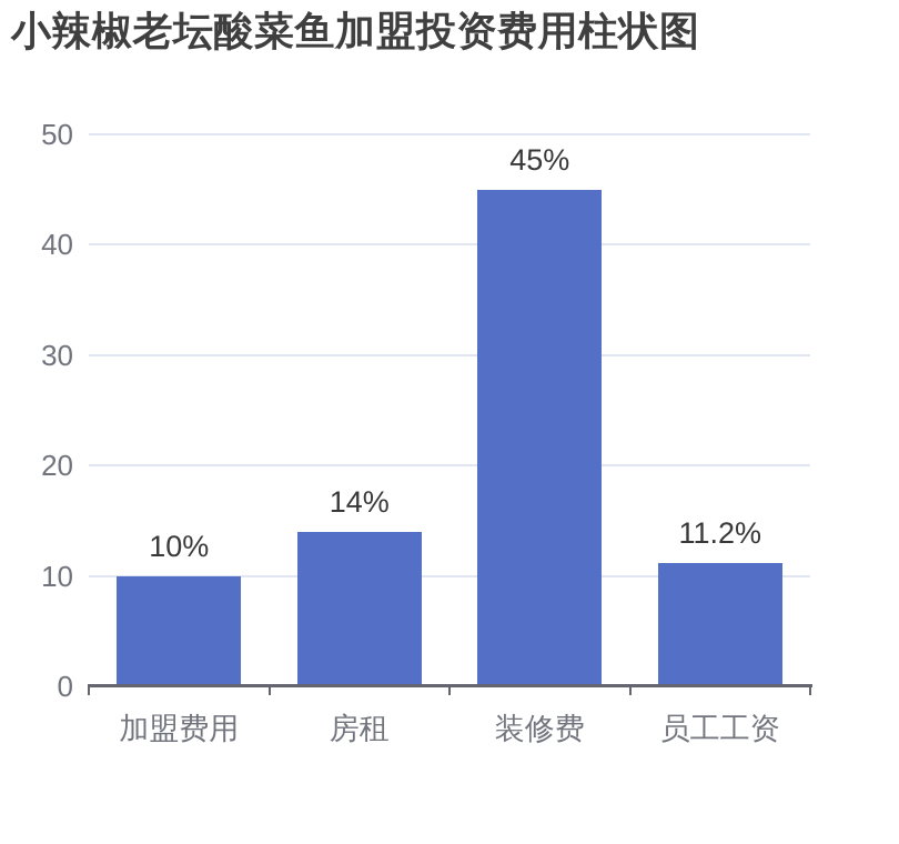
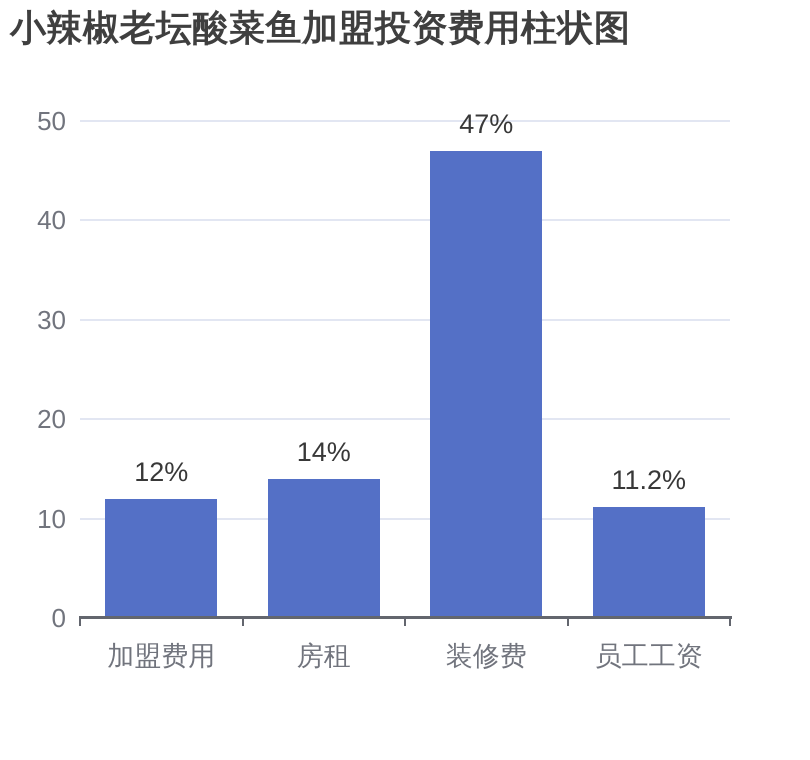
加盟费用: 10% -> 12%
装修费: 45% -> 47%
